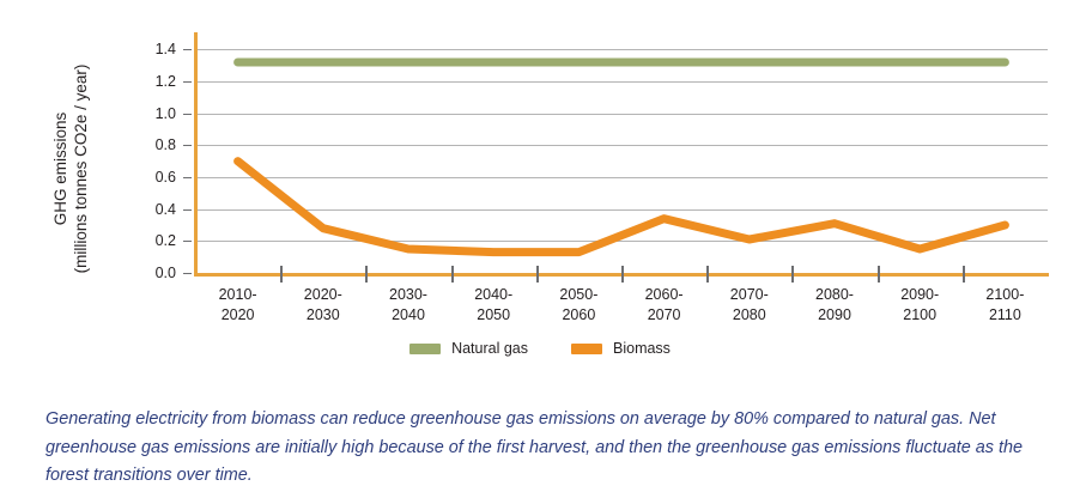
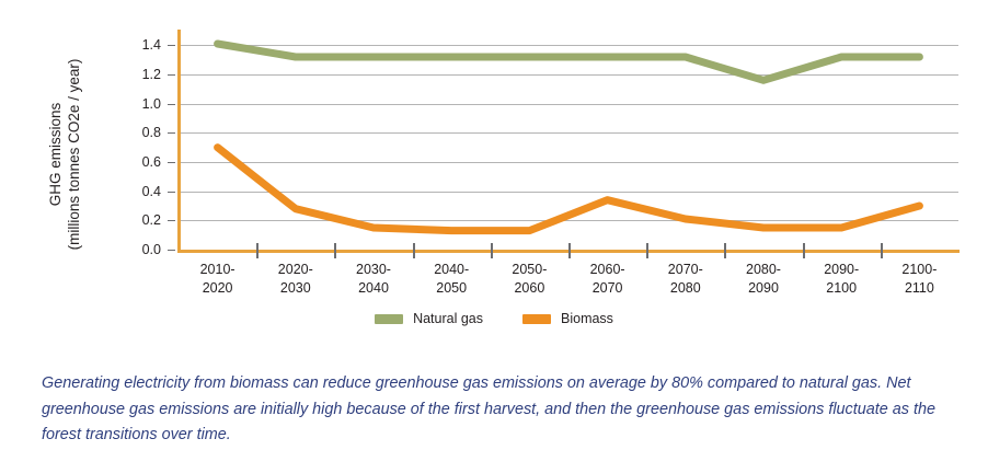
Natural gas/2010-2020: 1.32 -> 1.41
Natural gas/2080-2090: 1.32 -> 1.16
Biomass/2080-2090: 0.31 -> 0.15
